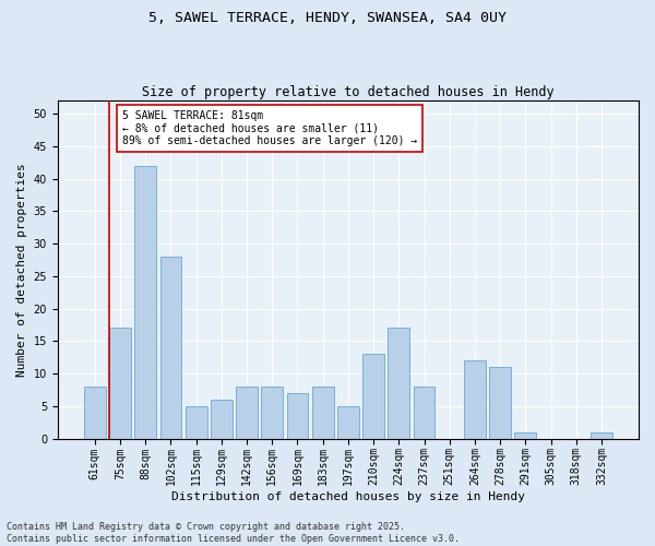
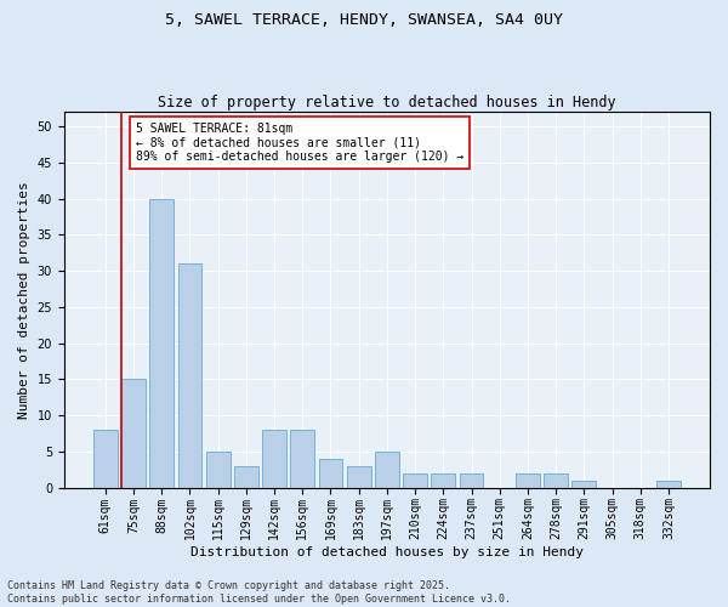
75sqm: 17 -> 15
88sqm: 42 -> 40
102sqm: 28 -> 31
129sqm: 6 -> 3
169sqm: 7 -> 4
183sqm: 8 -> 3
210sqm: 13 -> 2
224sqm: 17 -> 2
237sqm: 8 -> 2
264sqm: 12 -> 2
278sqm: 11 -> 2
